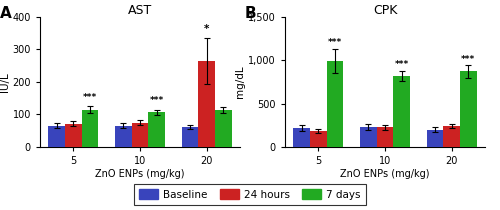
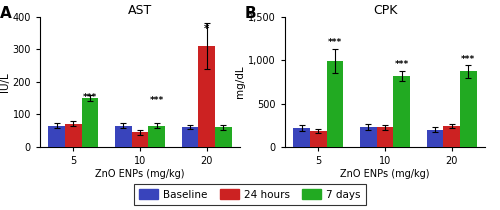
AST/7 days/5: 115 -> 150
AST/24 hours/10: 75 -> 45
AST/7 days/10: 107 -> 65
AST/24 hours/20: 265 -> 310
AST/7 days/20: 113 -> 60
